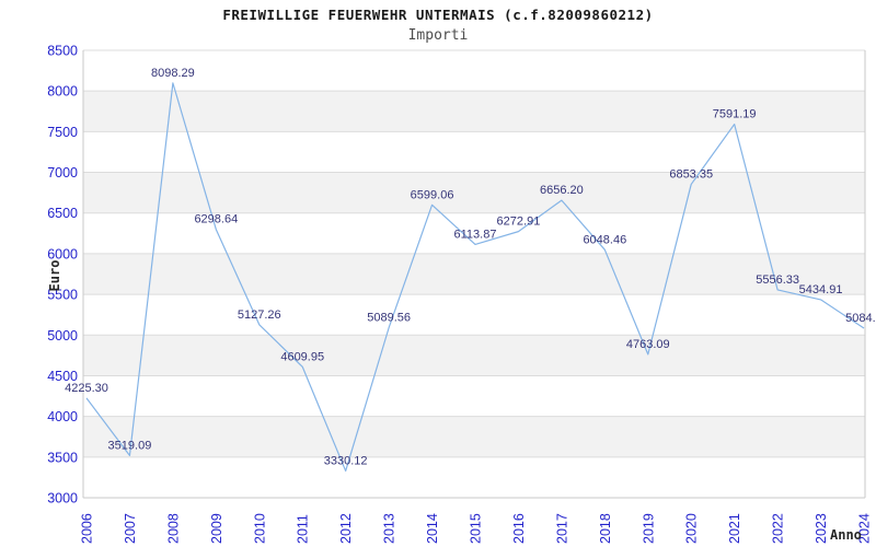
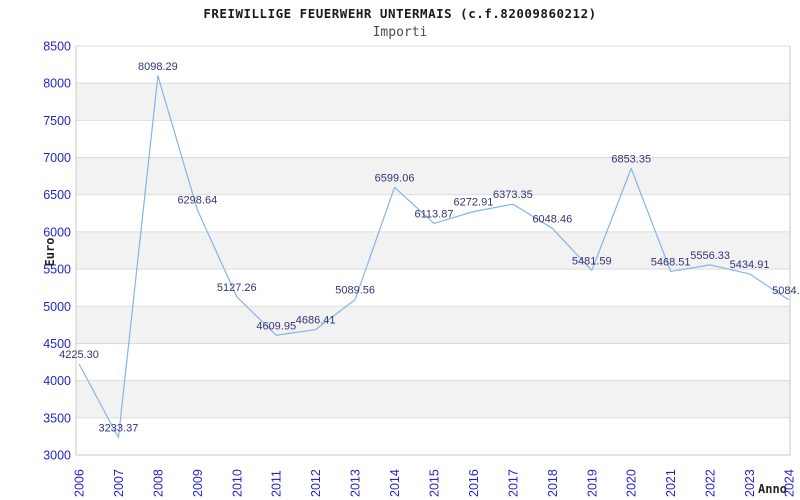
2007: 3519.09 -> 3233.37
2012: 3330.12 -> 4686.41
2017: 6656.20 -> 6373.35
2019: 4763.09 -> 5481.59
2021: 7591.19 -> 5468.51
